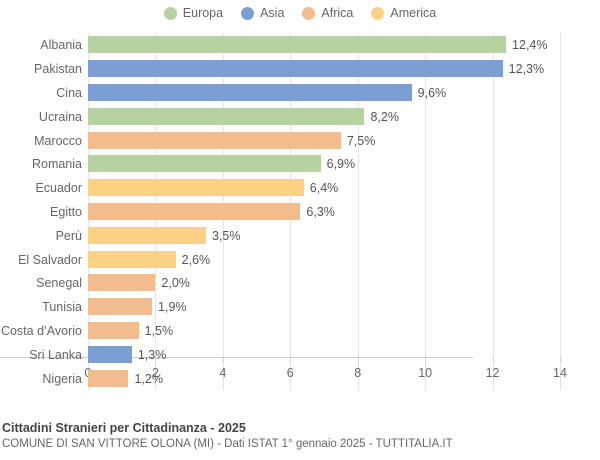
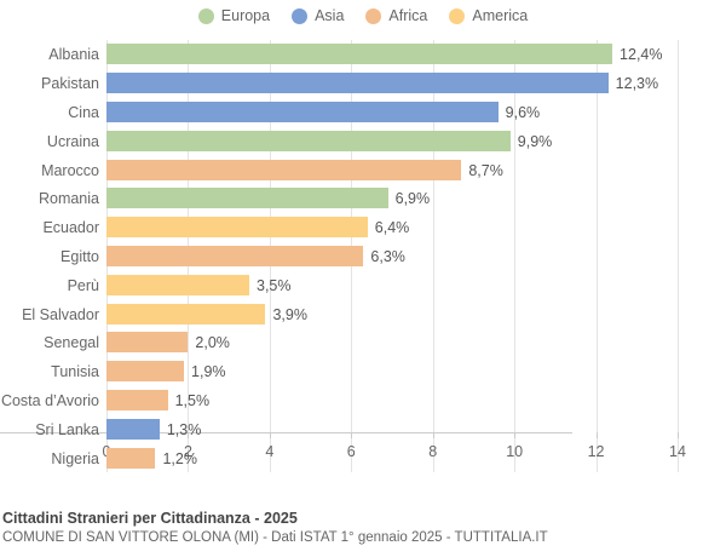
Ucraina: 8,2% -> 9,9%
Marocco: 7,5% -> 8,7%
El Salvador: 2,6% -> 3,9%
